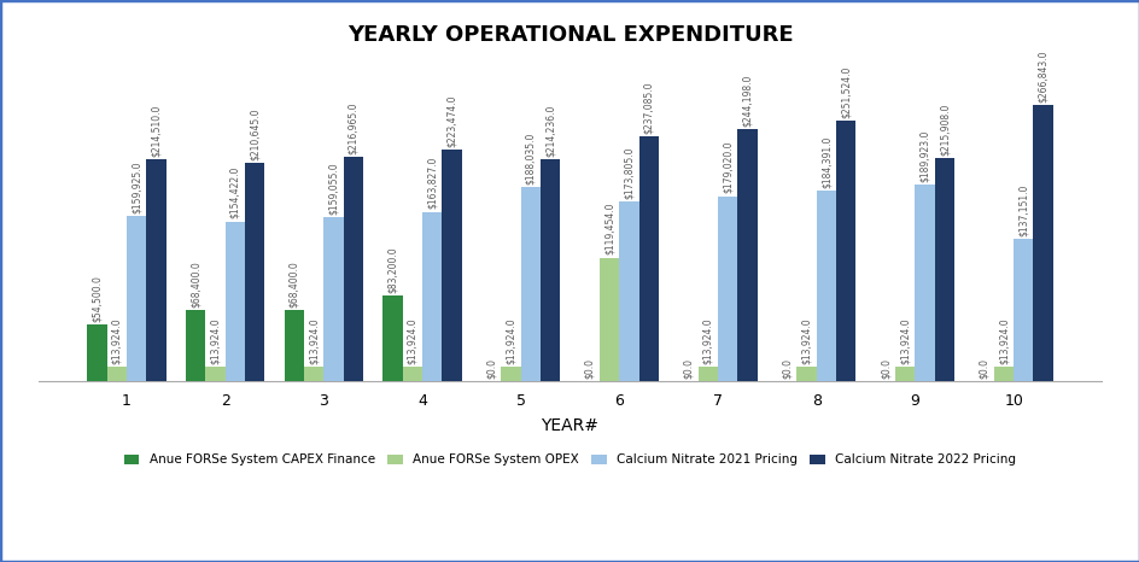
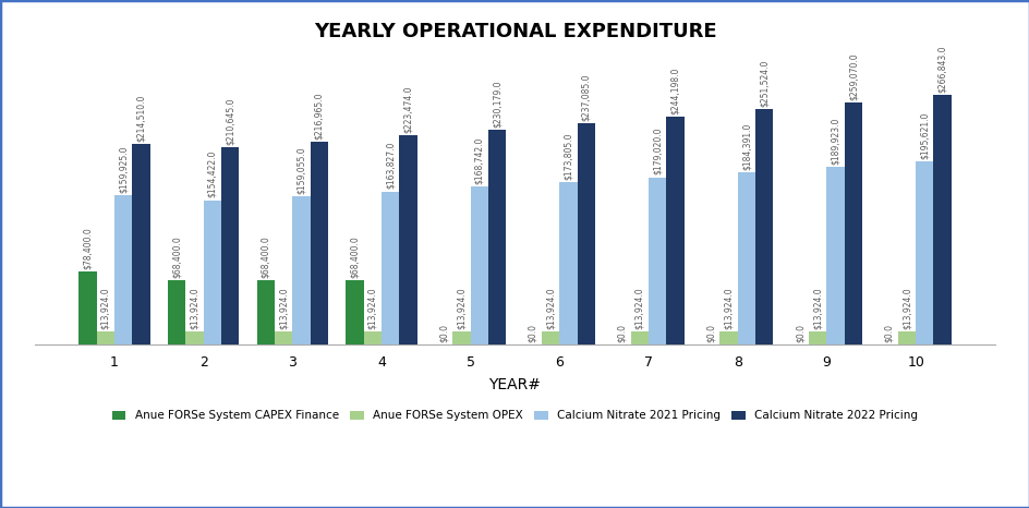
Anue FORSe System CAPEX Finance/1: $54,500.0 -> $78,400.0
Anue FORSe System CAPEX Finance/4: $83,200.0 -> $68,400.0
Calcium Nitrate 2021 Pricing/5: $188,035.0 -> $168,742.0
Calcium Nitrate 2022 Pricing/5: $214,236.0 -> $230,179.0
Anue FORSe System OPEX/6: $119,454.0 -> $13,924.0
Calcium Nitrate 2022 Pricing/9: $215,908.0 -> $259,070.0
Calcium Nitrate 2021 Pricing/10: $137,151.0 -> $195,621.0
